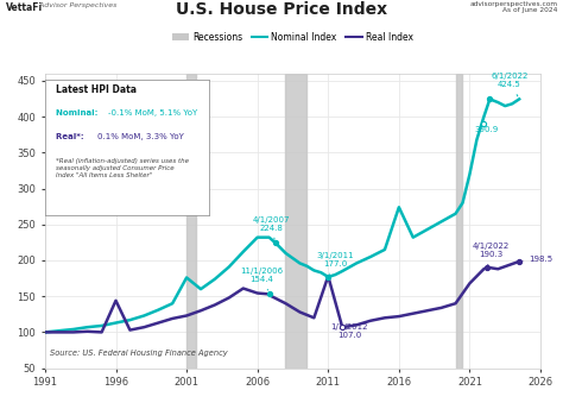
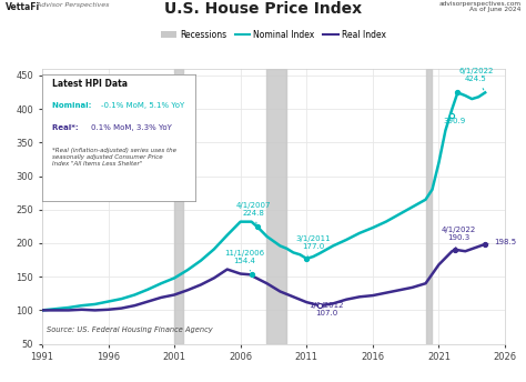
Real Index/1996: 144 -> 101
Nominal Index/2001: 176 -> 148
Real Index/2011: 178 -> 112
Nominal Index/2016: 274 -> 223
